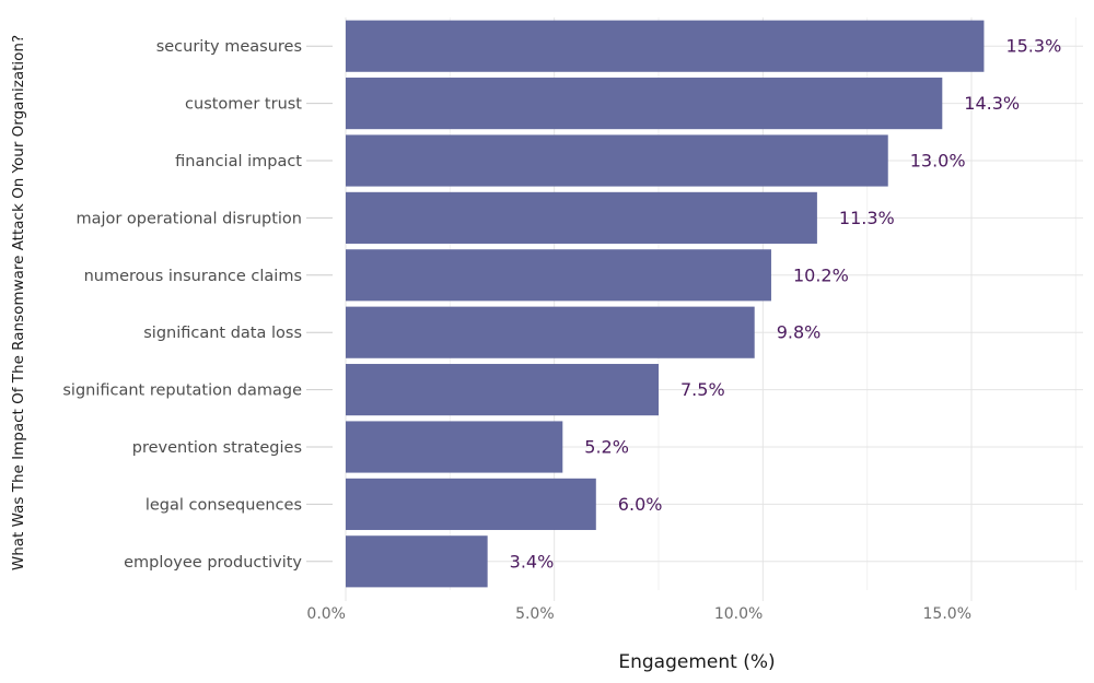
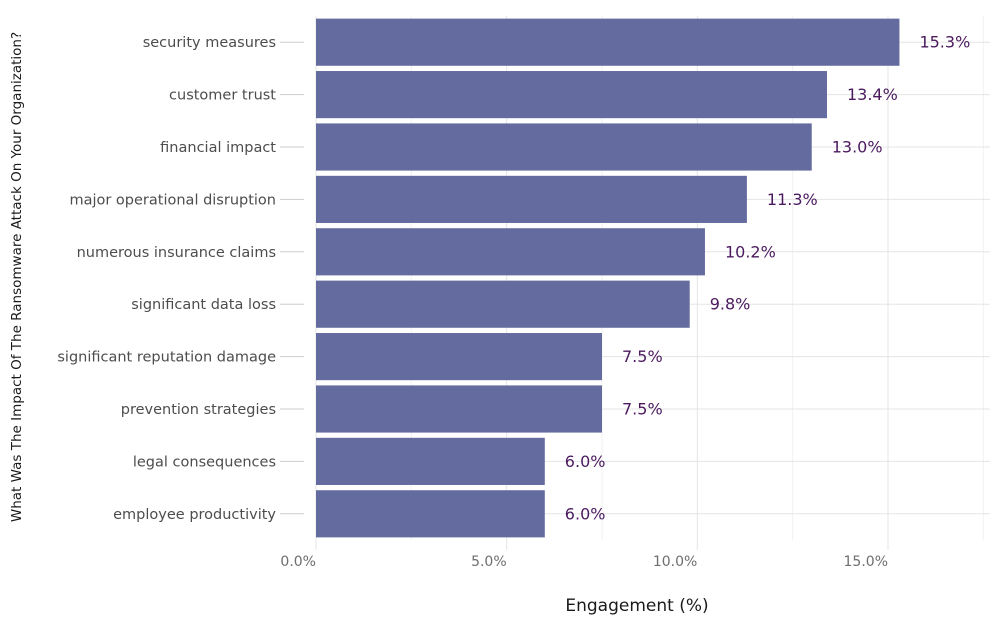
customer trust: 14.3% -> 13.4%
prevention strategies: 5.2% -> 7.5%
employee productivity: 3.4% -> 6.0%
